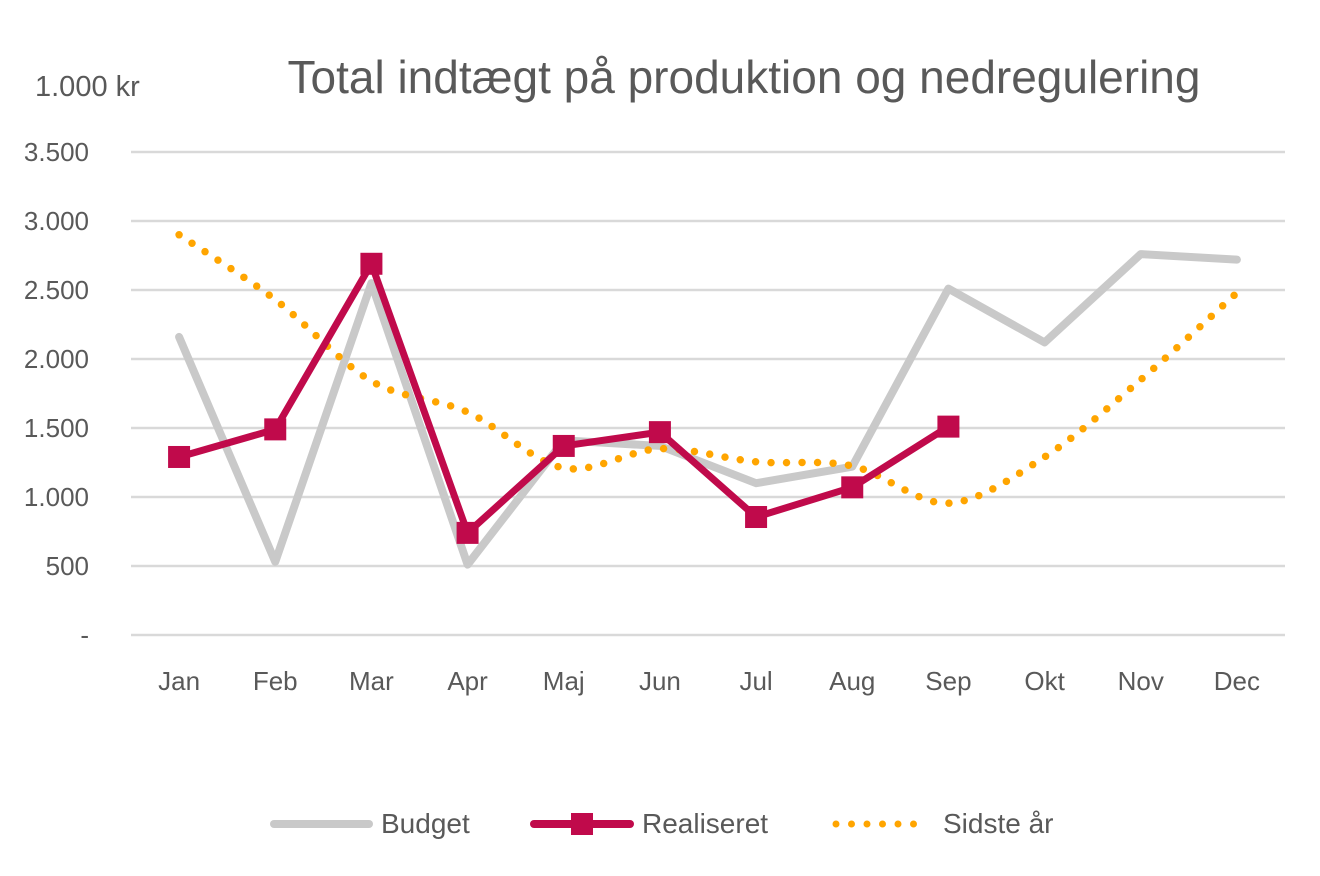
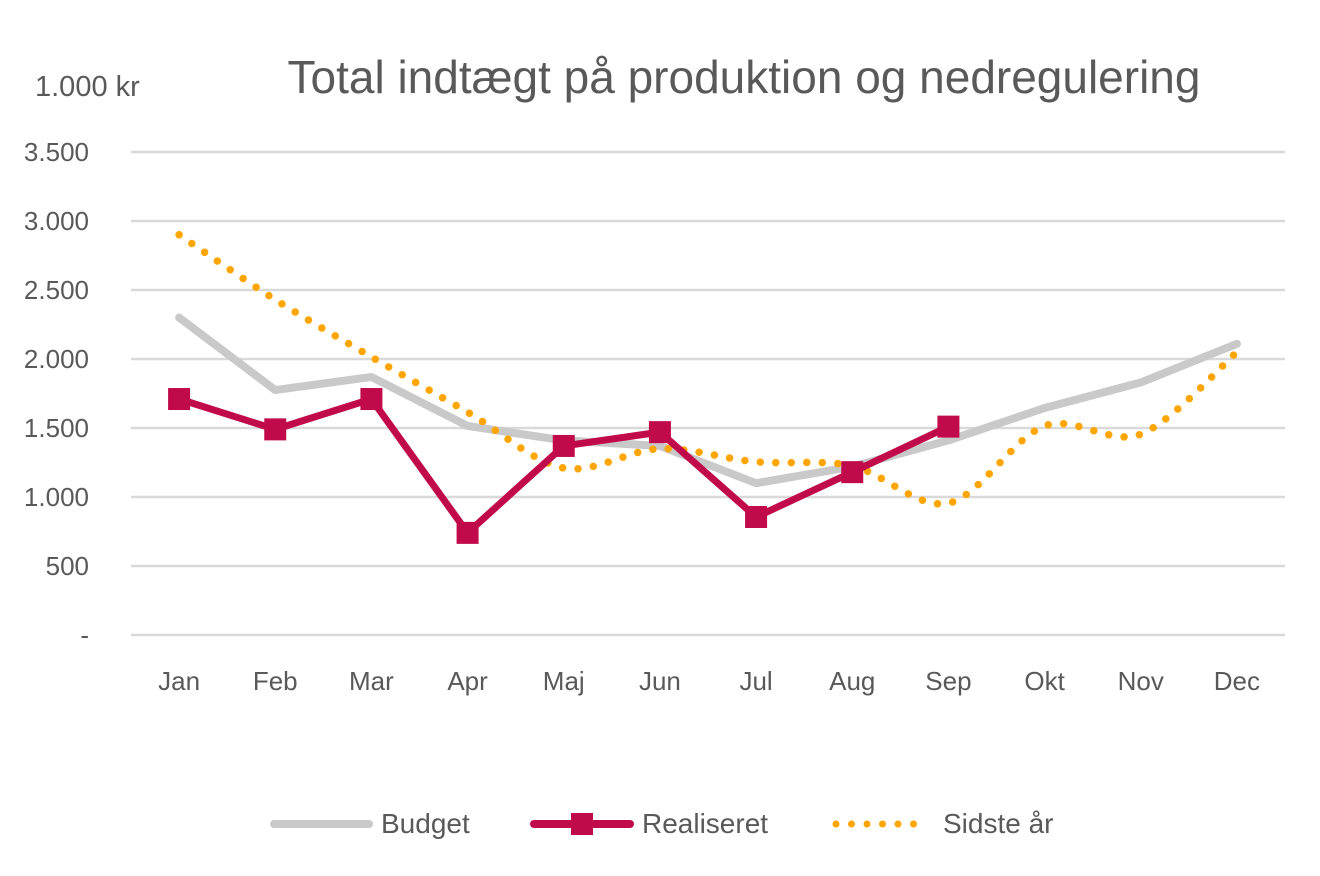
Budget/Jan: 2160 -> 2300
Realiseret/Jan: 1290 -> 1710
Budget/Feb: 530 -> 1780
Budget/Mar: 2550 -> 1870
Realiseret/Mar: 2690 -> 1710
Sidste år/Mar: 1840 -> 2020
Budget/Apr: 510 -> 1520
Realiseret/Aug: 1070 -> 1180
Budget/Sep: 2510 -> 1410
Budget/Okt: 2120 -> 1640
Sidste år/Okt: 1290 -> 1520
Budget/Nov: 2760 -> 1830
Sidste år/Nov: 1850 -> 1460
Budget/Dec: 2720 -> 2110
Sidste år/Dec: 2480 -> 2050
